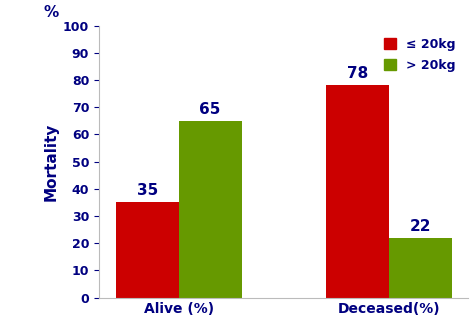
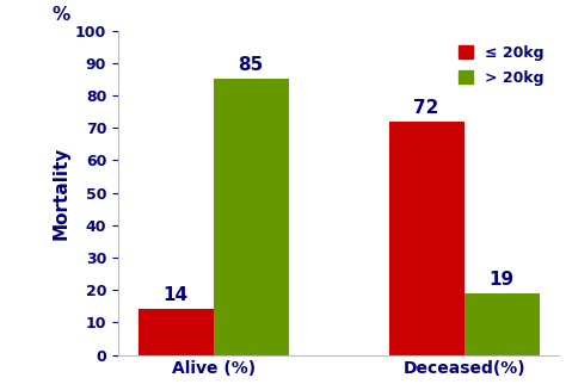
≤ 20kg/Alive (%): 35 -> 14
> 20kg/Alive (%): 65 -> 85
≤ 20kg/Deceased(%): 78 -> 72
> 20kg/Deceased(%): 22 -> 19
